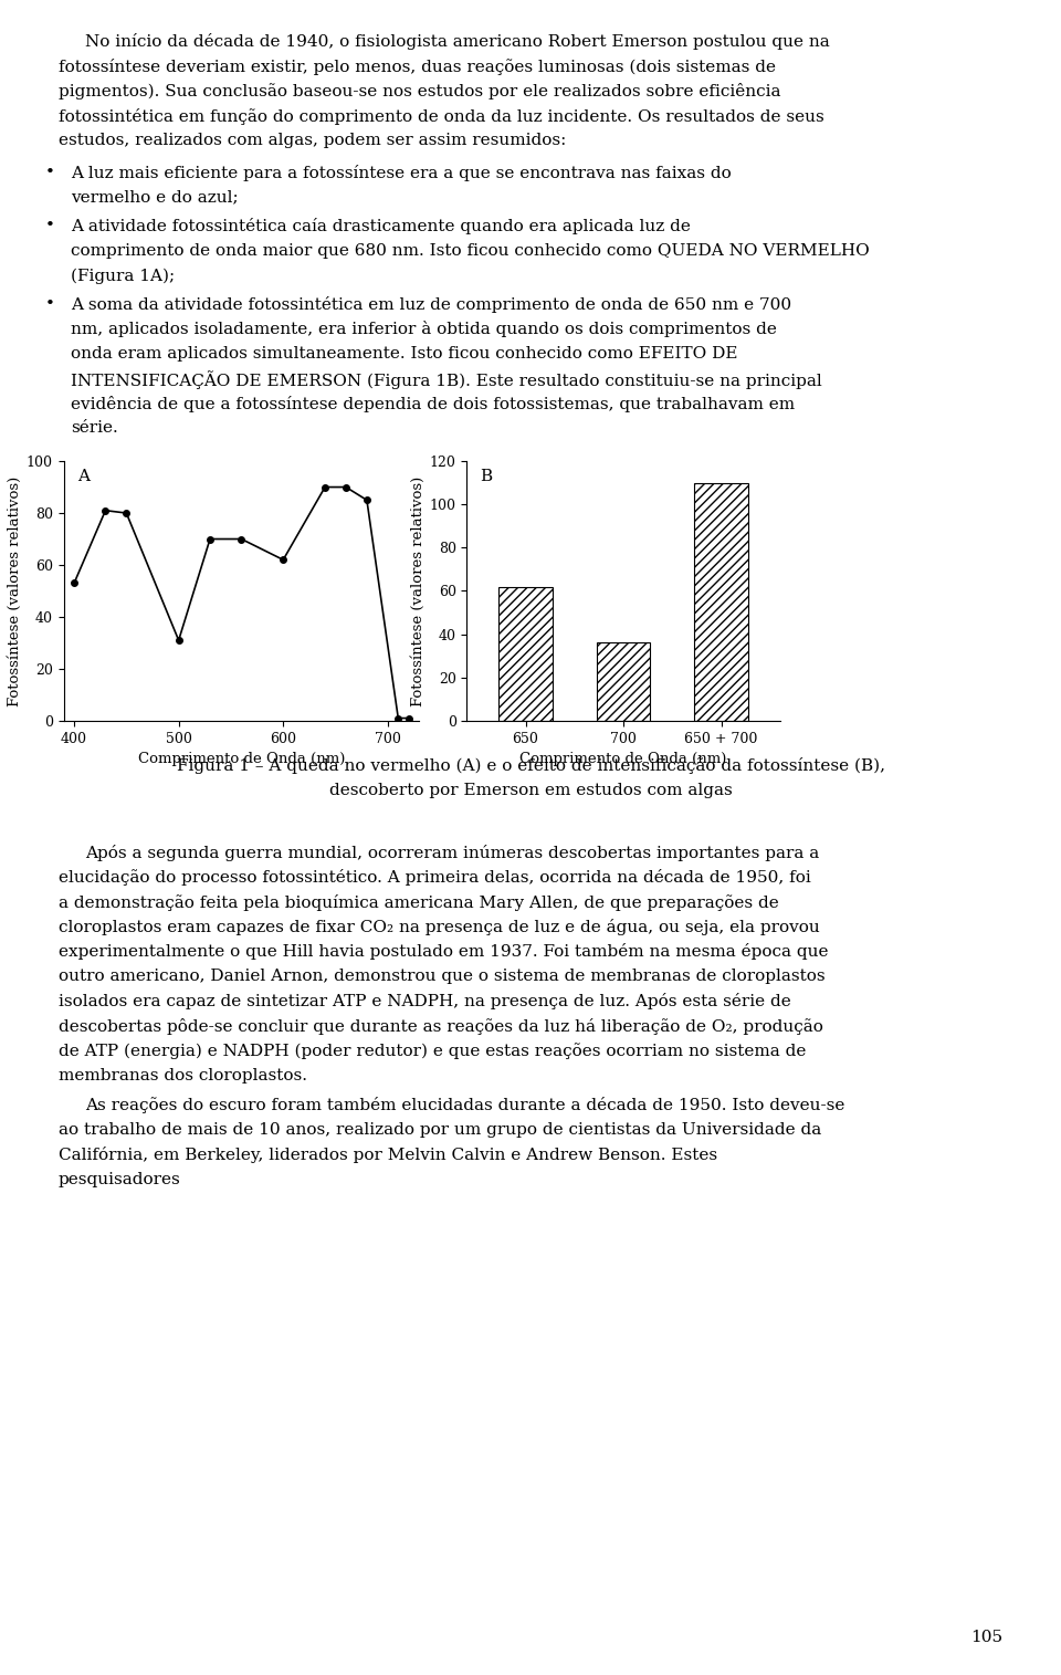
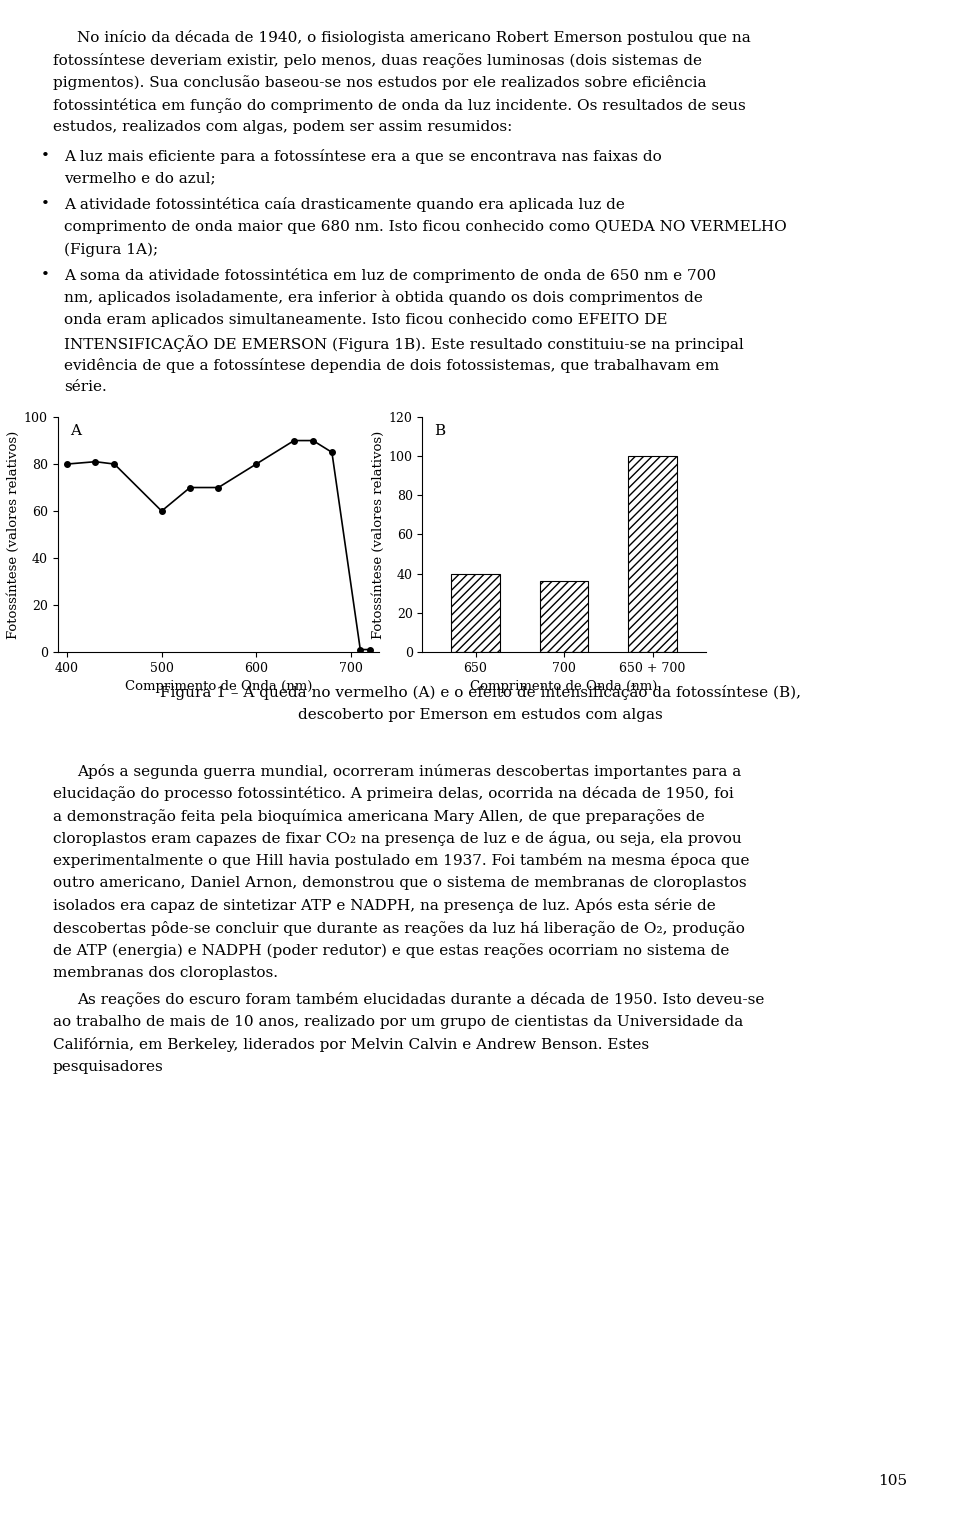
400: 53 -> 80
500: 31 -> 60
600: 62 -> 80
650: 62 -> 40
650 + 700: 110 -> 100
